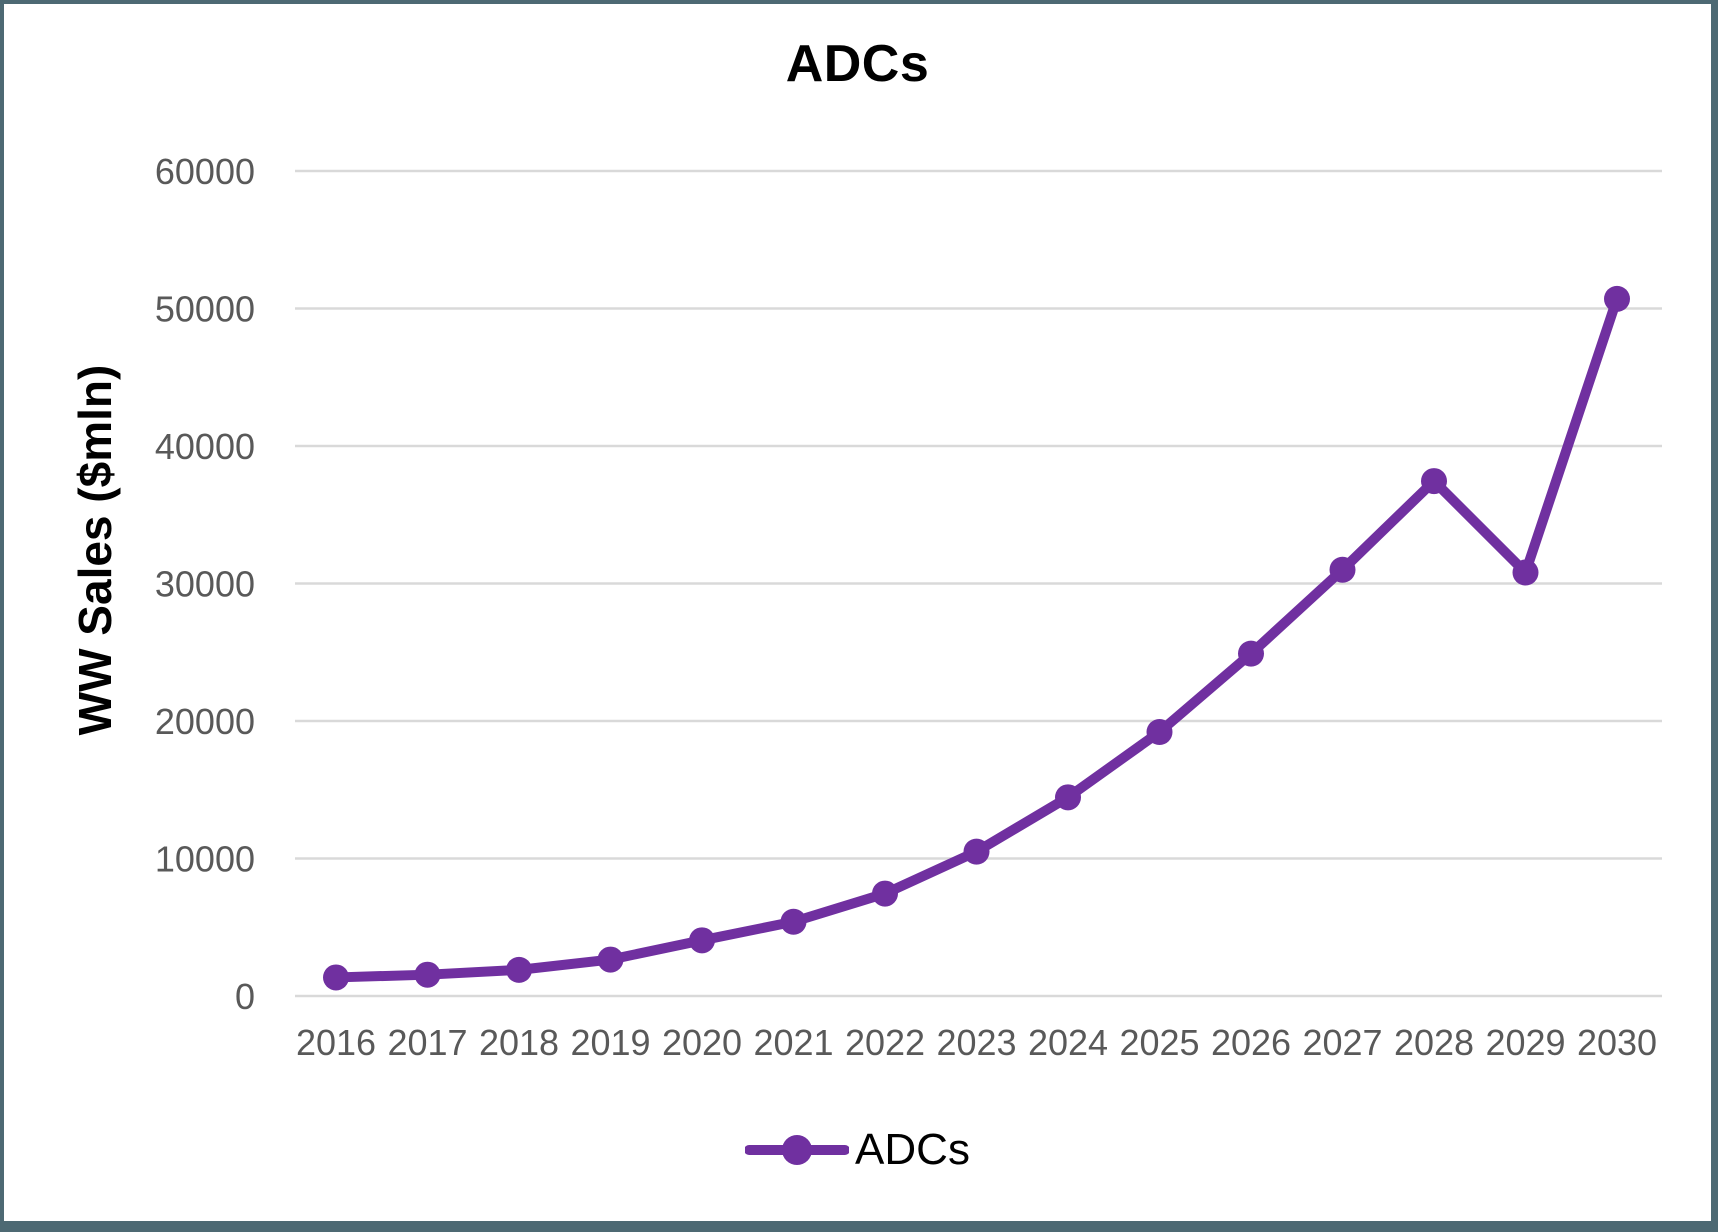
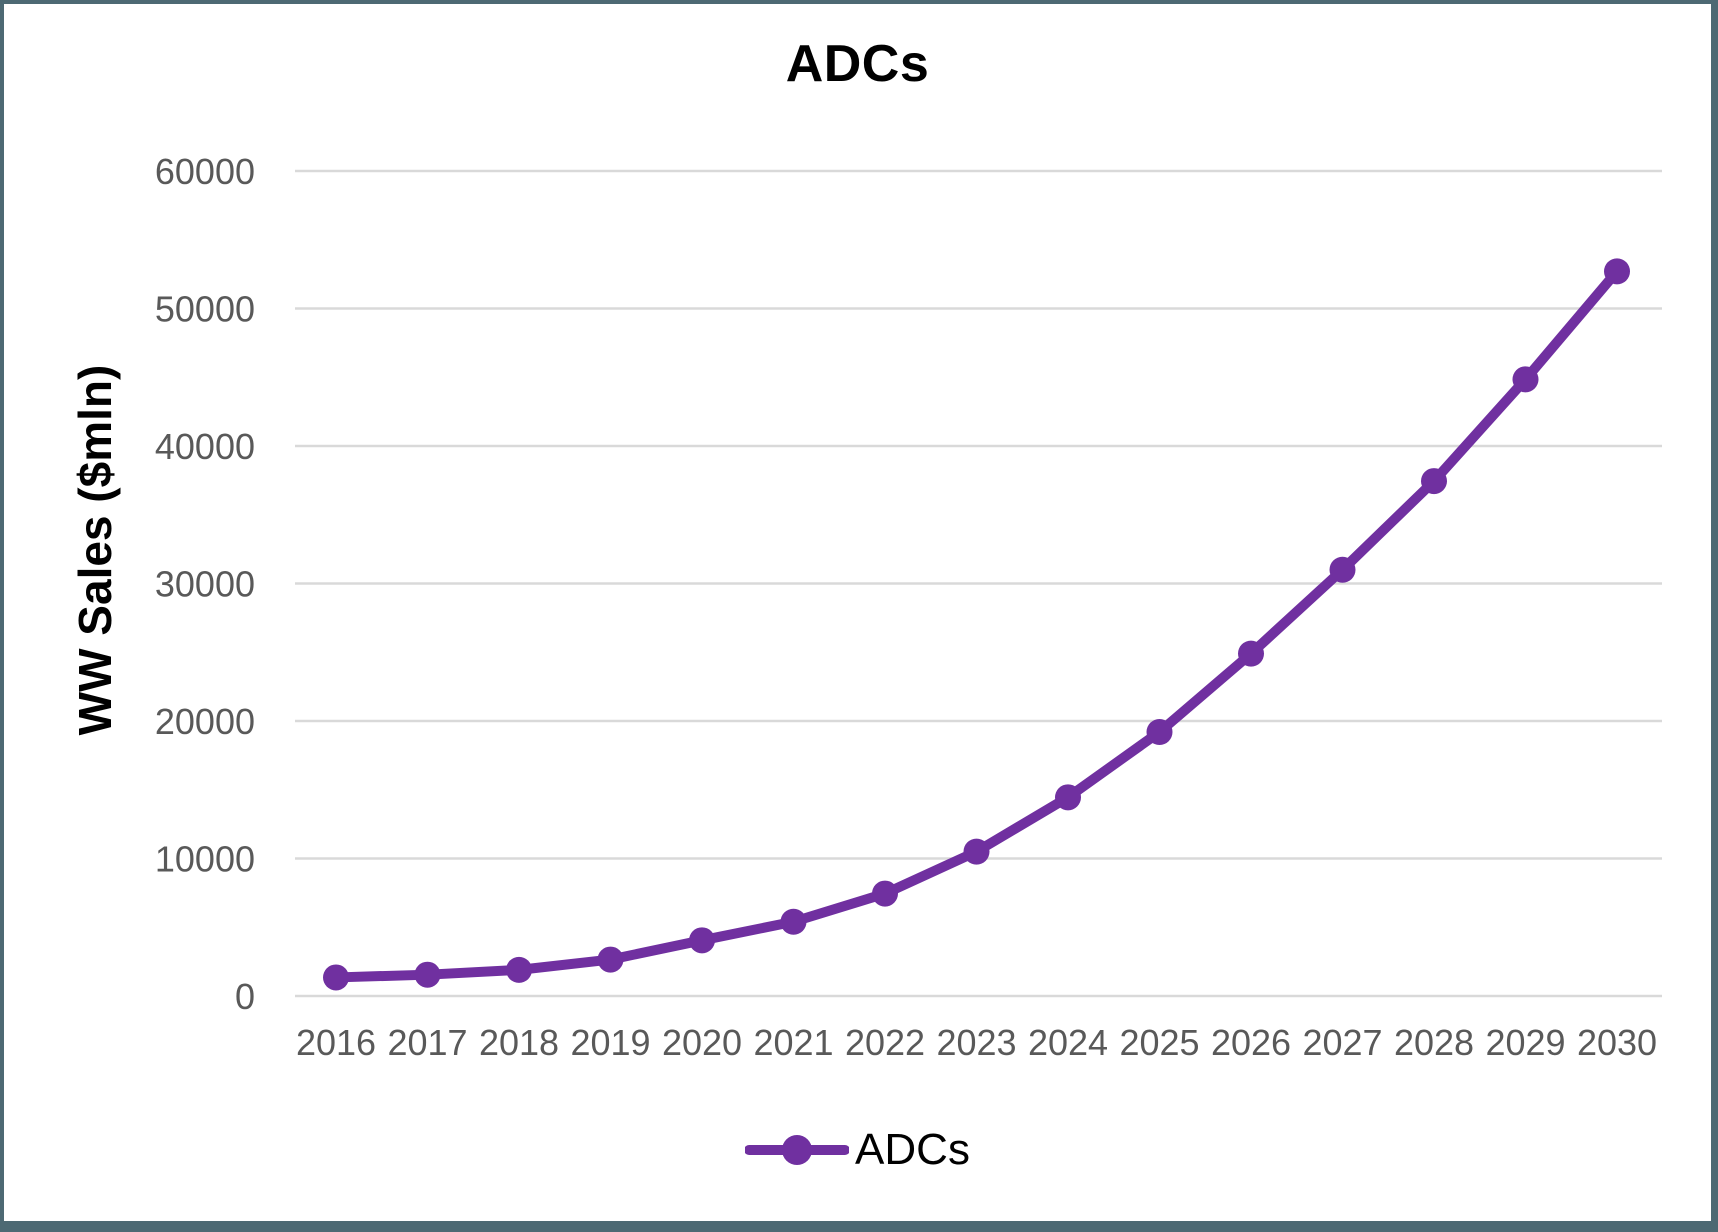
2029: 30800 -> 44800
2030: 50700 -> 52700
